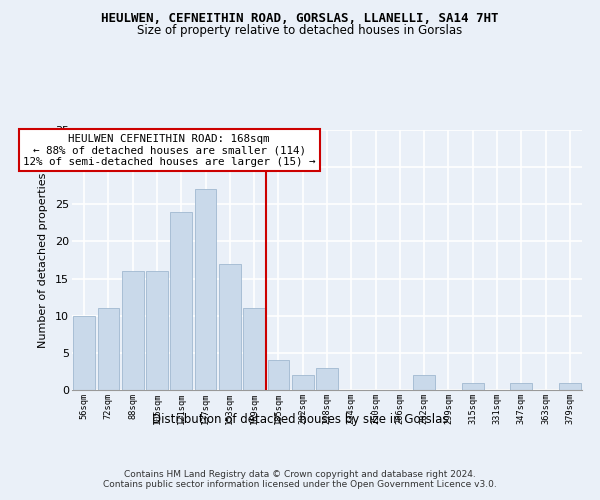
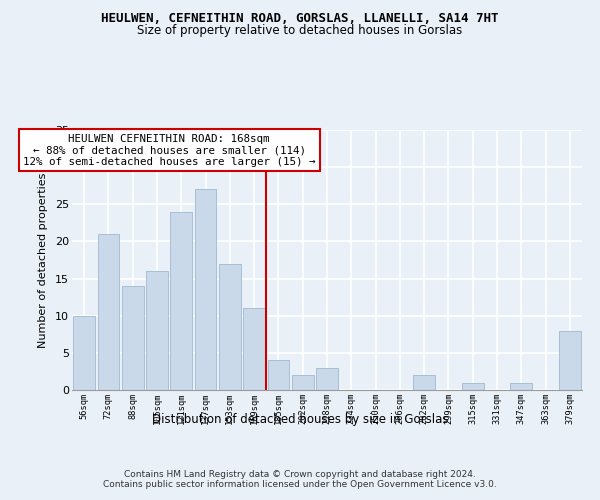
72sqm: 11 -> 21
88sqm: 16 -> 14
379sqm: 1 -> 8
